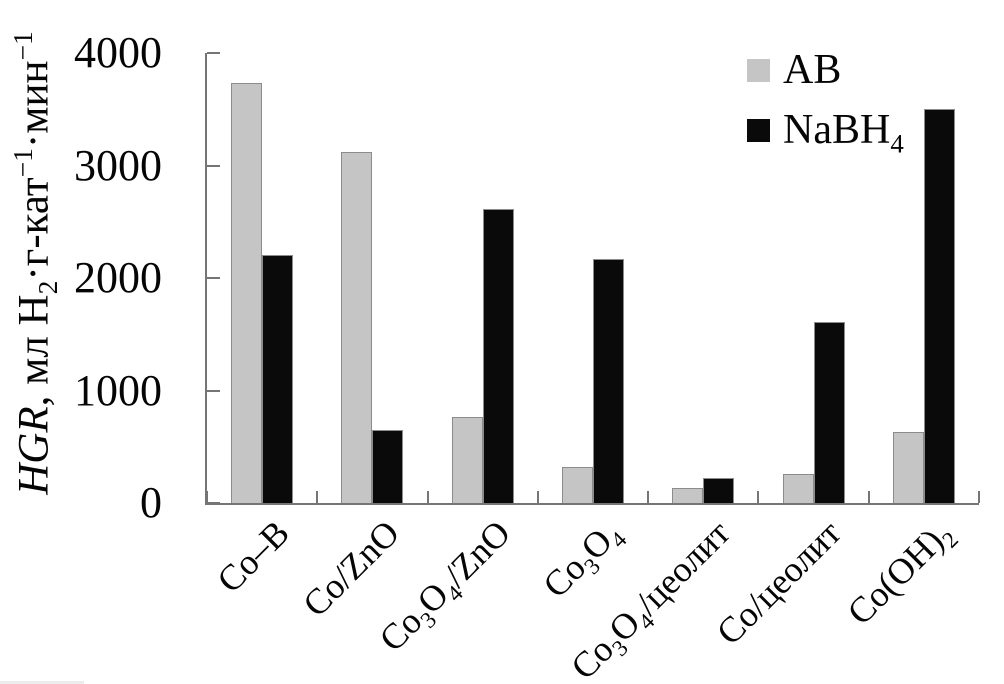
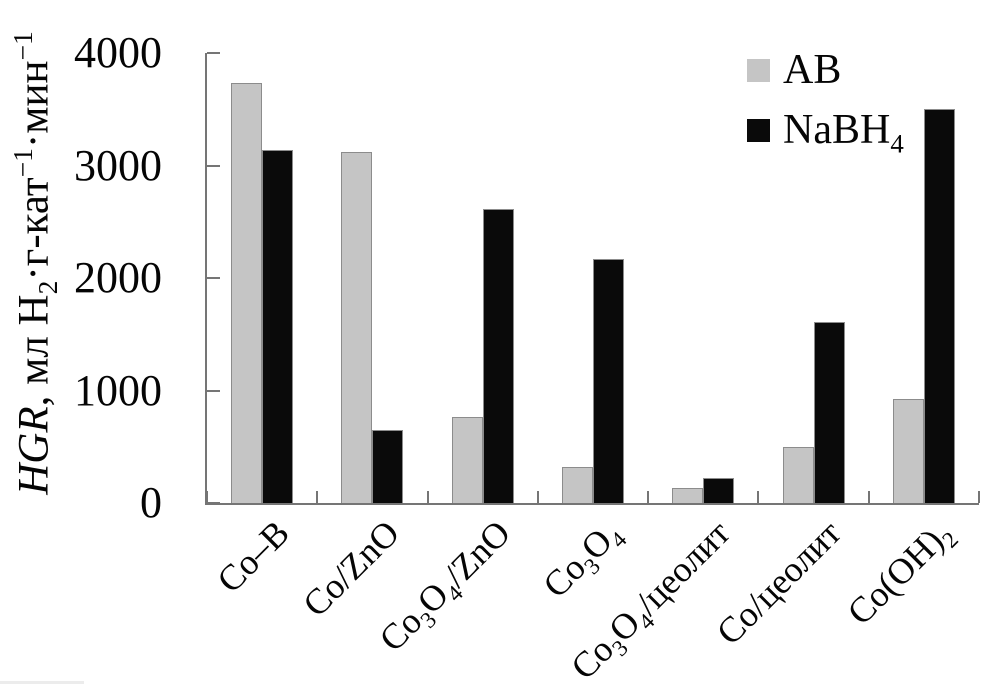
NaBH4/Co–B: 2200 -> 3140
AB/Co/цеолит: 260 -> 500
AB/Co(OH)2: 630 -> 920
